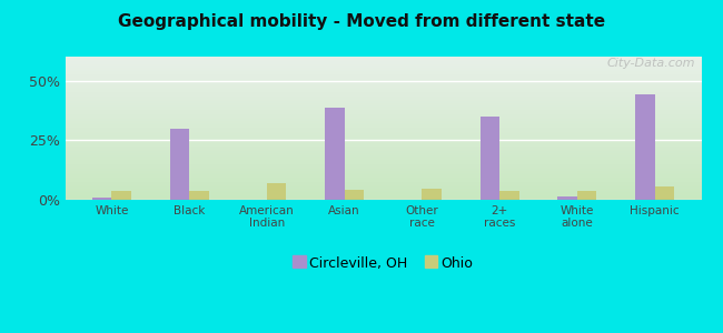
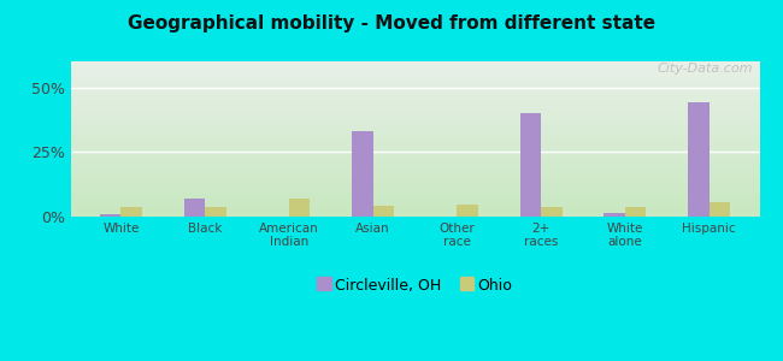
Circleville, OH/Black: 30.0% -> 7.0%
Circleville, OH/Asian: 38.5% -> 33.0%
Circleville, OH/2+ races: 35.0% -> 40.0%
